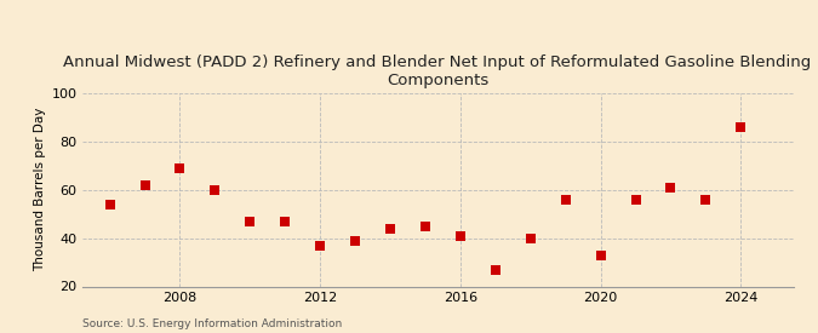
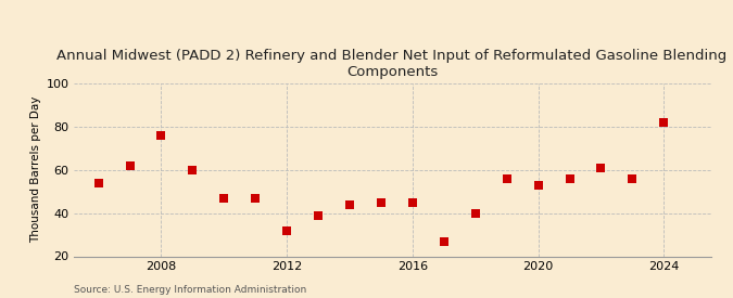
2008: 69 -> 76
2012: 37 -> 32
2016: 41 -> 45
2020: 33 -> 53
2024: 86 -> 82
